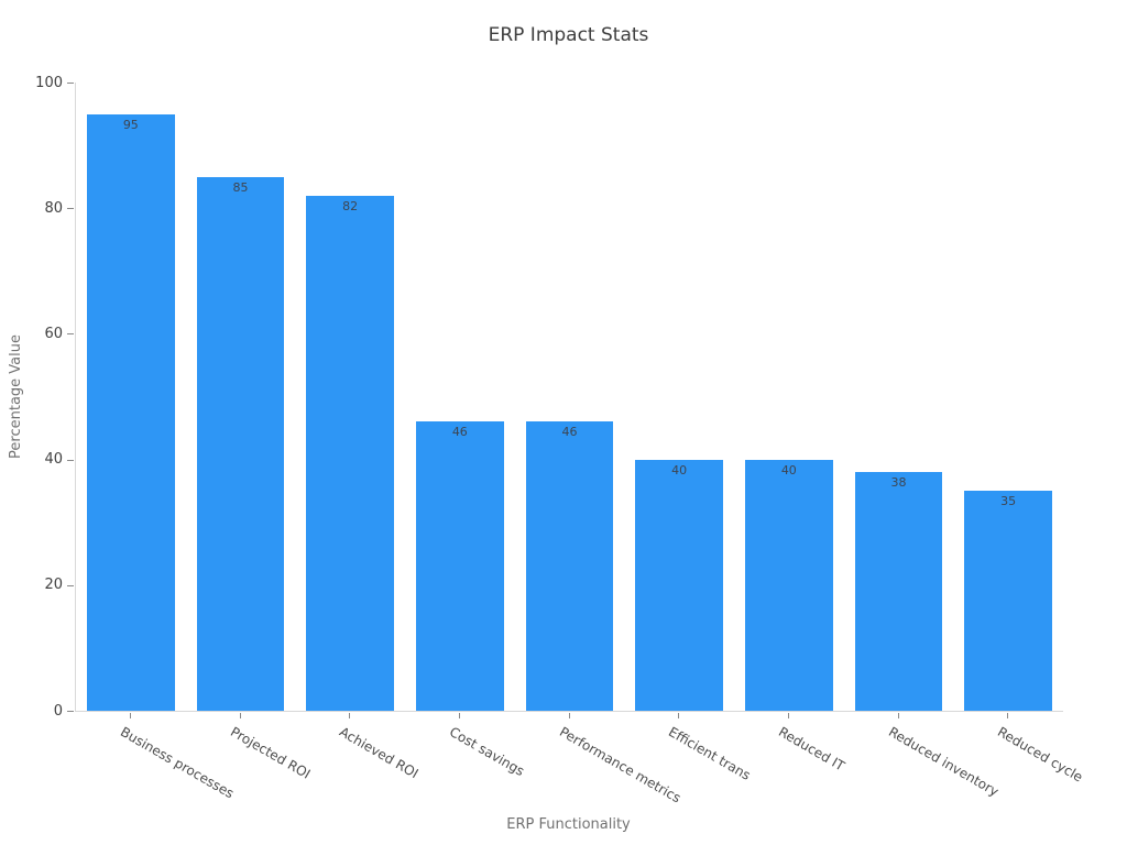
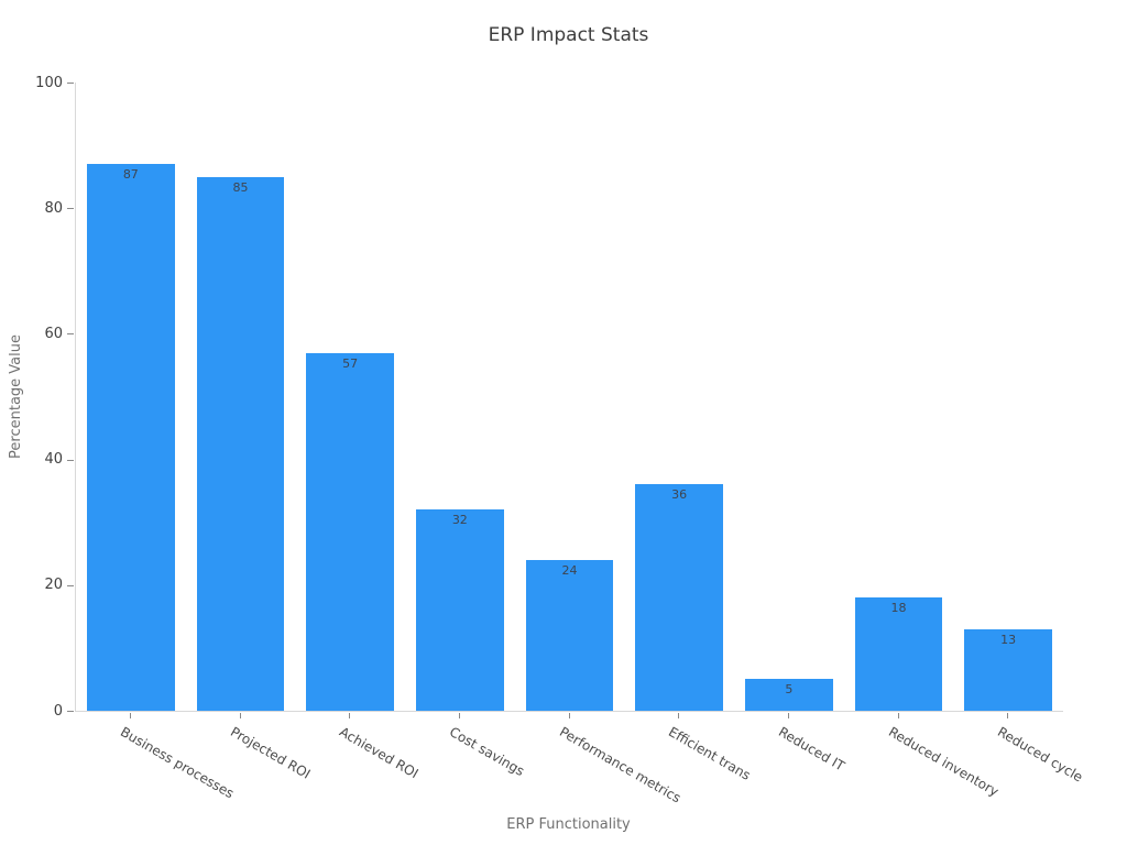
Business processes: 95 -> 87
Achieved ROI: 82 -> 57
Cost savings: 46 -> 32
Performance metrics: 46 -> 24
Efficient trans: 40 -> 36
Reduced IT: 40 -> 5
Reduced inventory: 38 -> 18
Reduced cycle: 35 -> 13
